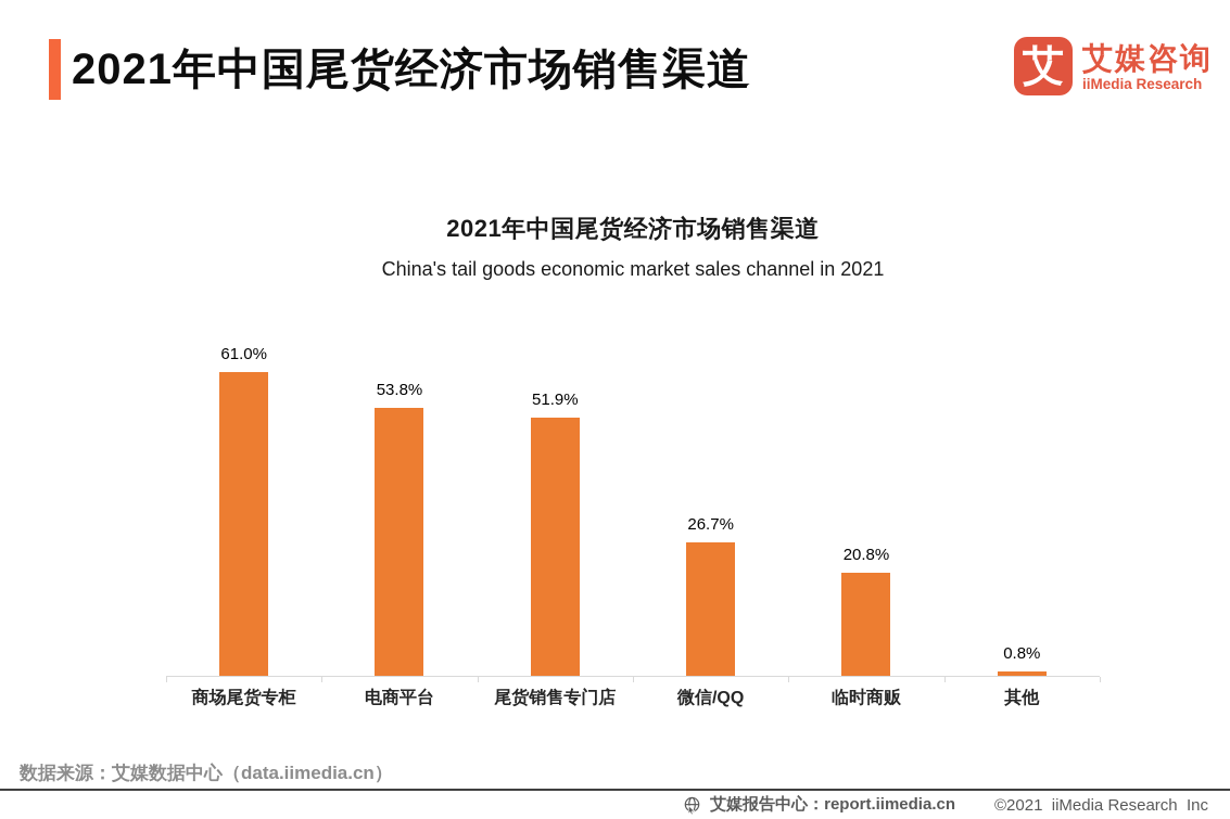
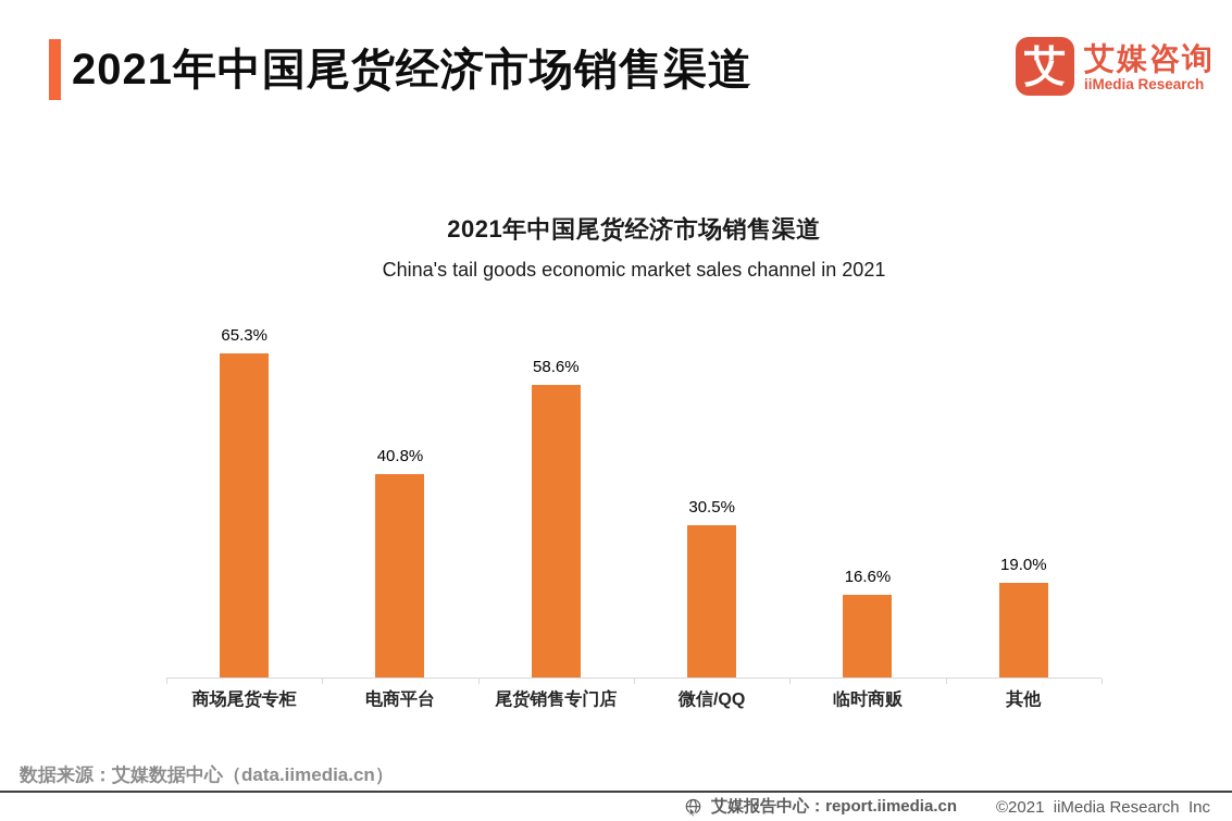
商场尾货专柜: 61.0% -> 65.3%
电商平台: 53.8% -> 40.8%
尾货销售专门店: 51.9% -> 58.6%
微信/QQ: 26.7% -> 30.5%
临时商贩: 20.8% -> 16.6%
其他: 0.8% -> 19.0%
